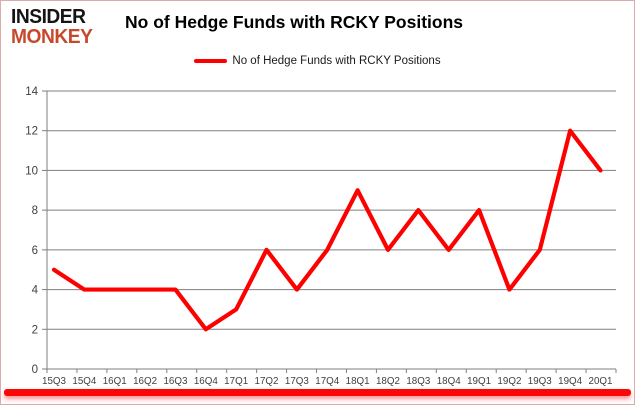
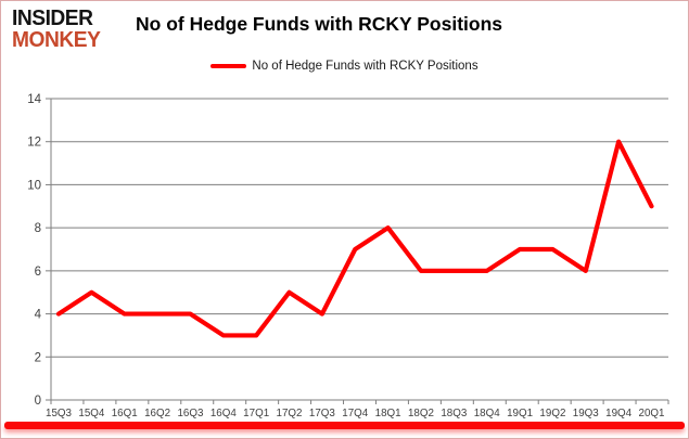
15Q3: 5 -> 4
15Q4: 4 -> 5
16Q4: 2 -> 3
17Q2: 6 -> 5
17Q4: 6 -> 7
18Q1: 9 -> 8
18Q3: 8 -> 6
19Q1: 8 -> 7
19Q2: 4 -> 7
20Q1: 10 -> 9
